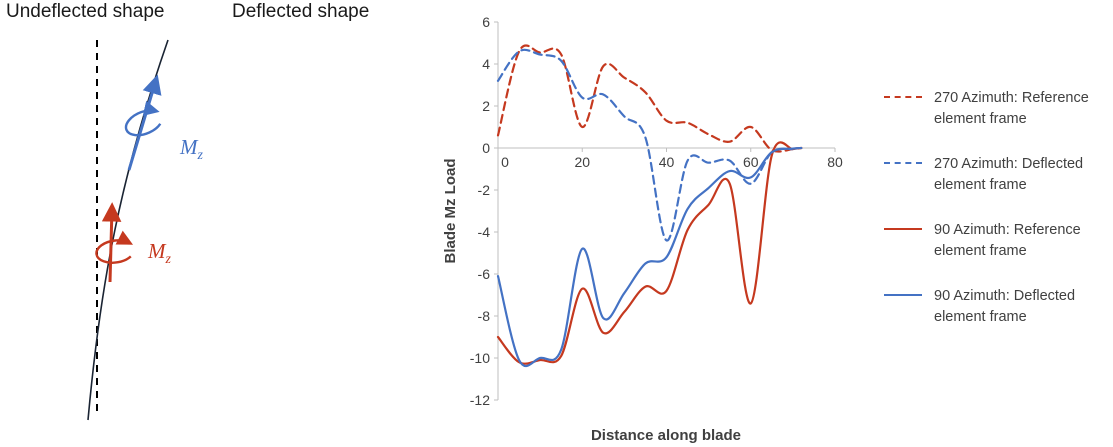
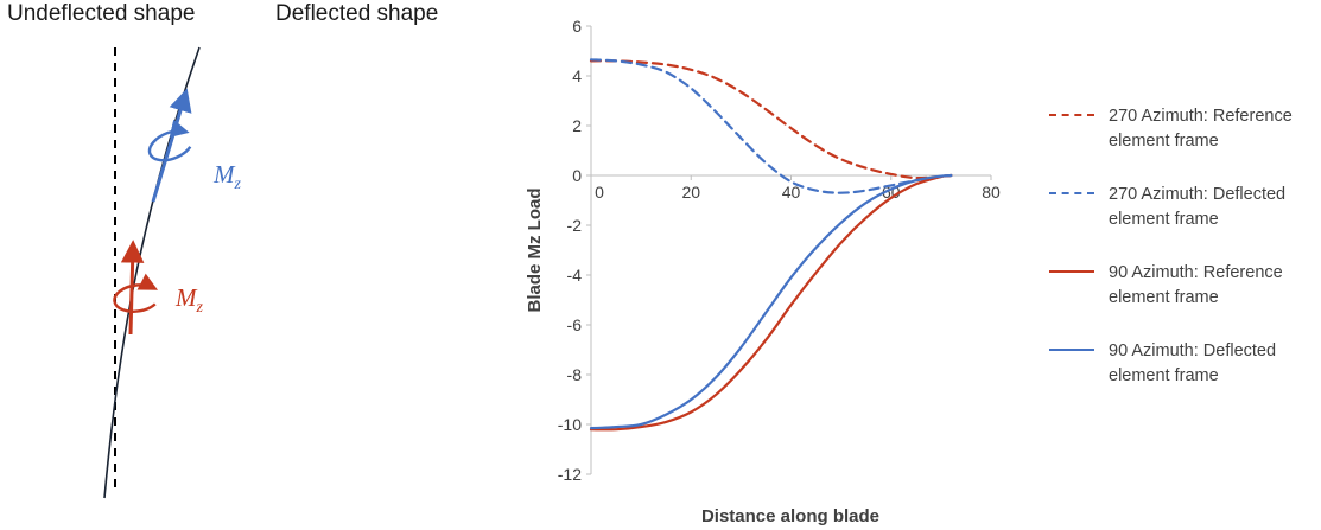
270 Azimuth: Reference element frame/0: 0.6 -> 4.6
270 Azimuth: Deflected element frame/0: 3.2 -> 4.7
90 Azimuth: Reference element frame/0: -9.0 -> -10.2
90 Azimuth: Deflected element frame/0: -6.1 -> -10.2
270 Azimuth: Reference element frame/20: 1.0 -> 4.2
270 Azimuth: Deflected element frame/20: 2.4 -> 3.5
90 Azimuth: Reference element frame/20: -6.7 -> -9.5
90 Azimuth: Deflected element frame/20: -4.8 -> -9.0
270 Azimuth: Reference element frame/40: 1.3 -> 1.9
270 Azimuth: Deflected element frame/40: -4.4 -> -0.2
90 Azimuth: Reference element frame/40: -6.8 -> -5.2
90 Azimuth: Deflected element frame/40: -5.2 -> -4.1
270 Azimuth: Reference element frame/60: 1.0 -> 0.1
270 Azimuth: Deflected element frame/60: -1.7 -> -0.4
90 Azimuth: Reference element frame/60: -7.4 -> -0.9
90 Azimuth: Deflected element frame/60: -1.4 -> -0.6
